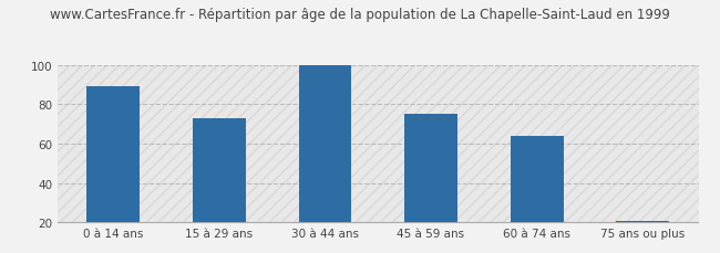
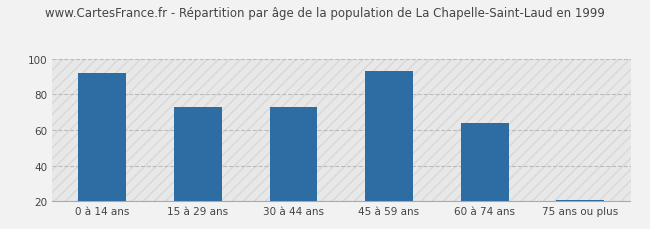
0 à 14 ans: 89 -> 92
30 à 44 ans: 100 -> 73
45 à 59 ans: 75 -> 93
